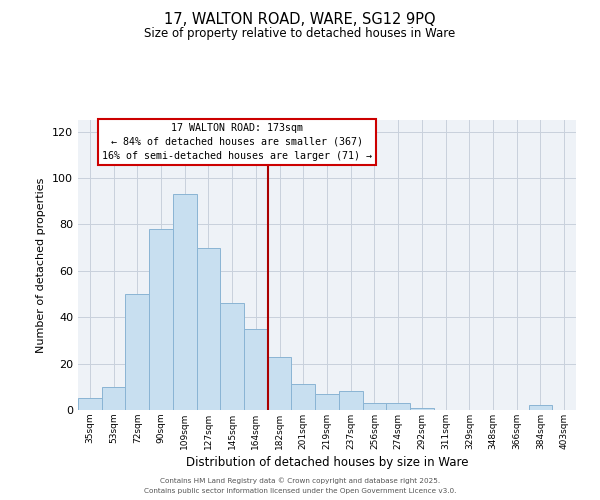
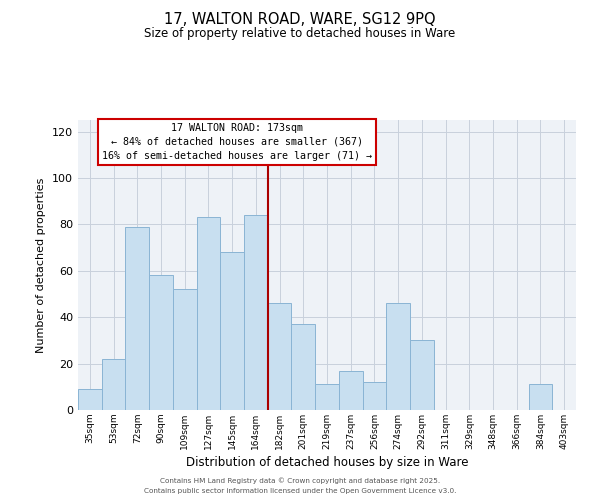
35sqm: 5 -> 9
53sqm: 10 -> 22
72sqm: 50 -> 79
90sqm: 78 -> 58
109sqm: 93 -> 52
127sqm: 70 -> 83
145sqm: 46 -> 68
164sqm: 35 -> 84
182sqm: 23 -> 46
201sqm: 11 -> 37
219sqm: 7 -> 11
237sqm: 8 -> 17
256sqm: 3 -> 12
274sqm: 3 -> 46
292sqm: 1 -> 30
384sqm: 2 -> 11
